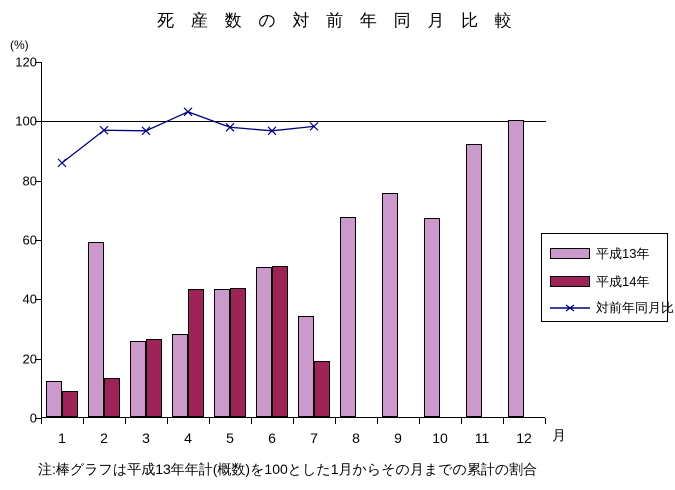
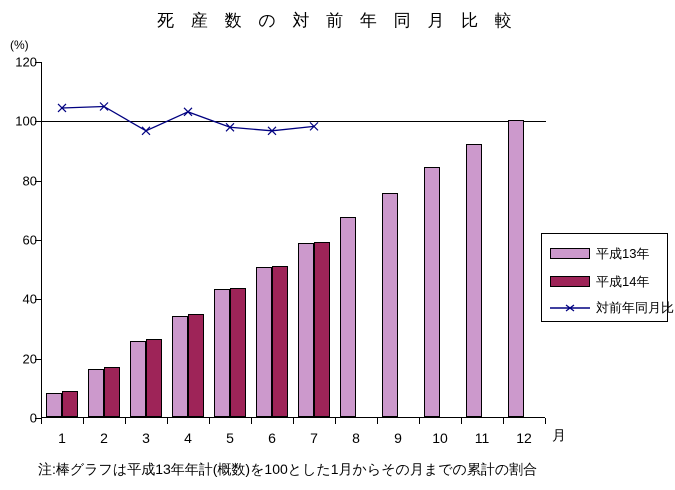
平成13年/1: 12 -> 8
対前年同月比/1: 86 -> 104
平成13年/2: 59 -> 16
平成14年/2: 13 -> 17
対前年同月比/2: 97 -> 105
平成13年/4: 28 -> 34
平成14年/4: 43 -> 35
平成13年/7: 34 -> 59
平成14年/7: 19 -> 59
平成13年/10: 67 -> 84
